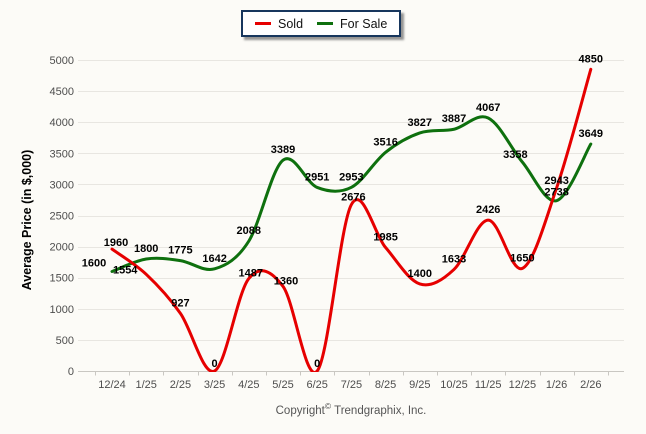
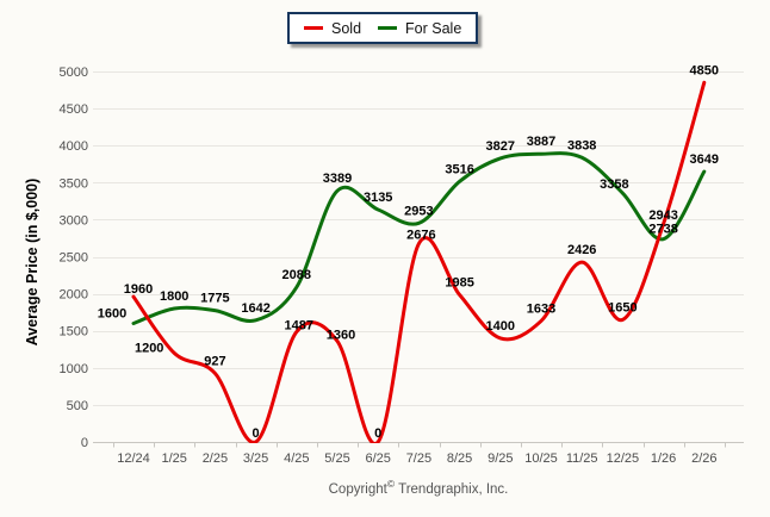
Sold/1/25: 1554 -> 1200
For Sale/6/25: 2951 -> 3135
For Sale/11/25: 4067 -> 3838
